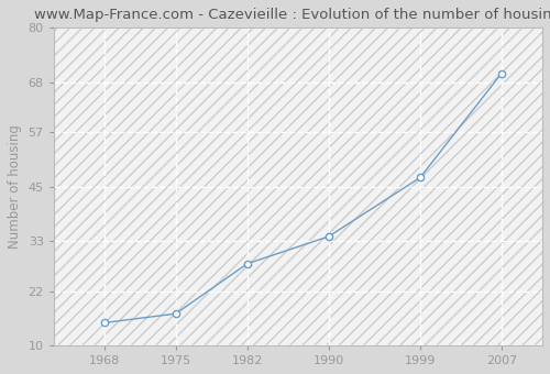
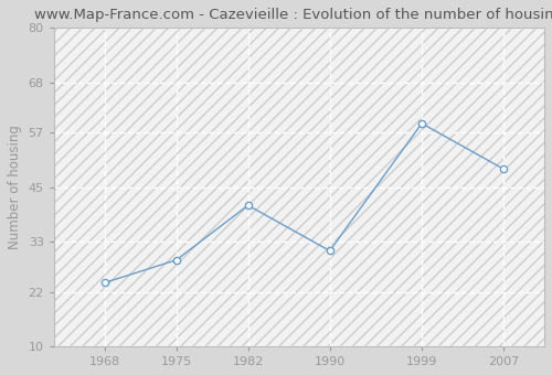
1968: 15 -> 24
1975: 17 -> 29
1982: 28 -> 41
1990: 34 -> 31
1999: 47 -> 59
2007: 70 -> 49
